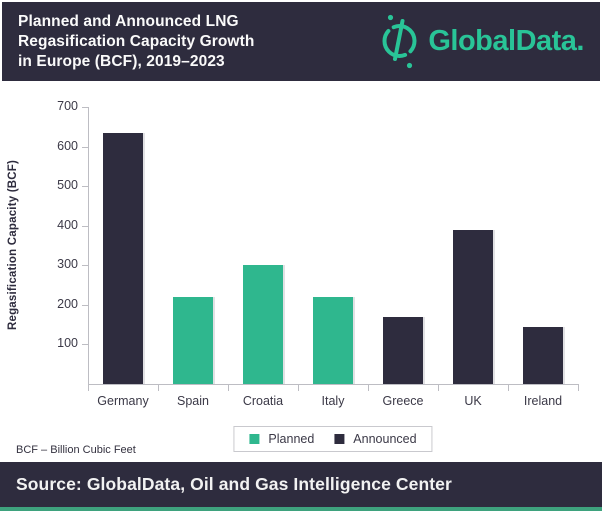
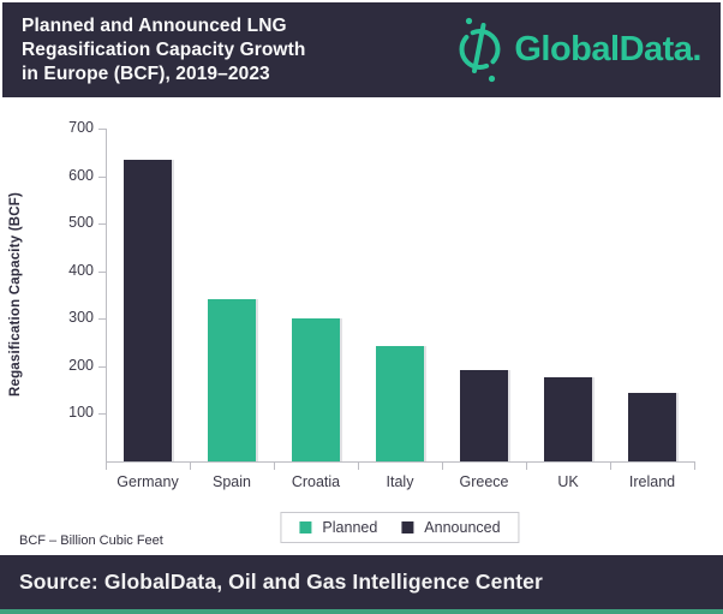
Spain: 220 -> 340
Italy: 220 -> 240
Greece: 170 -> 190
UK: 390 -> 180
